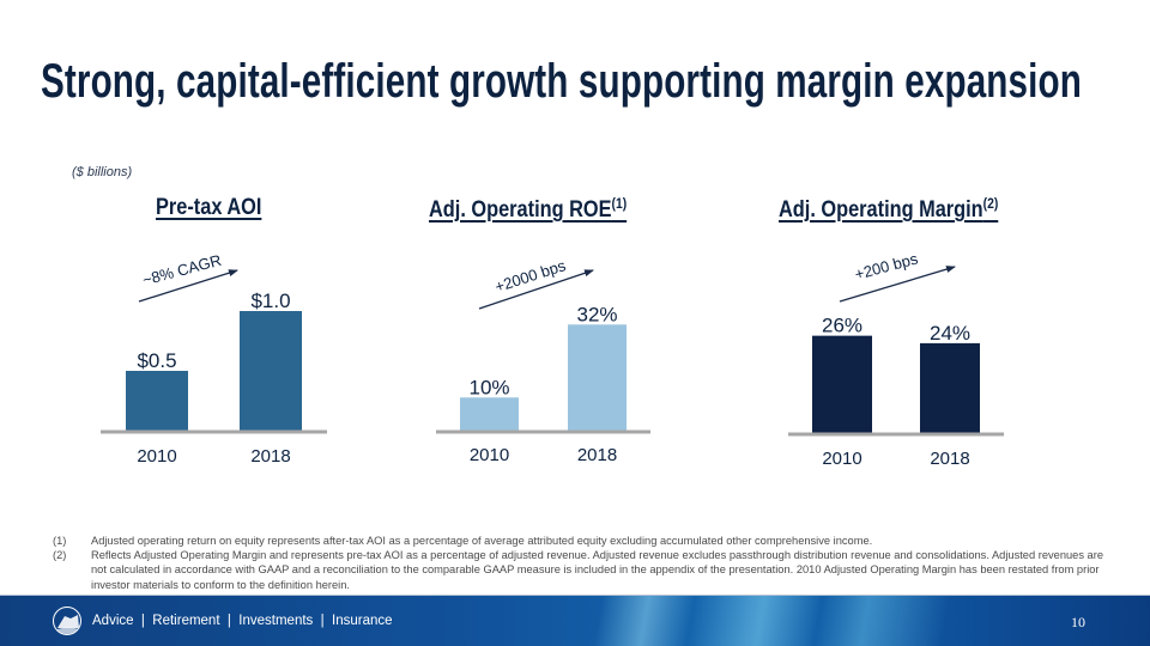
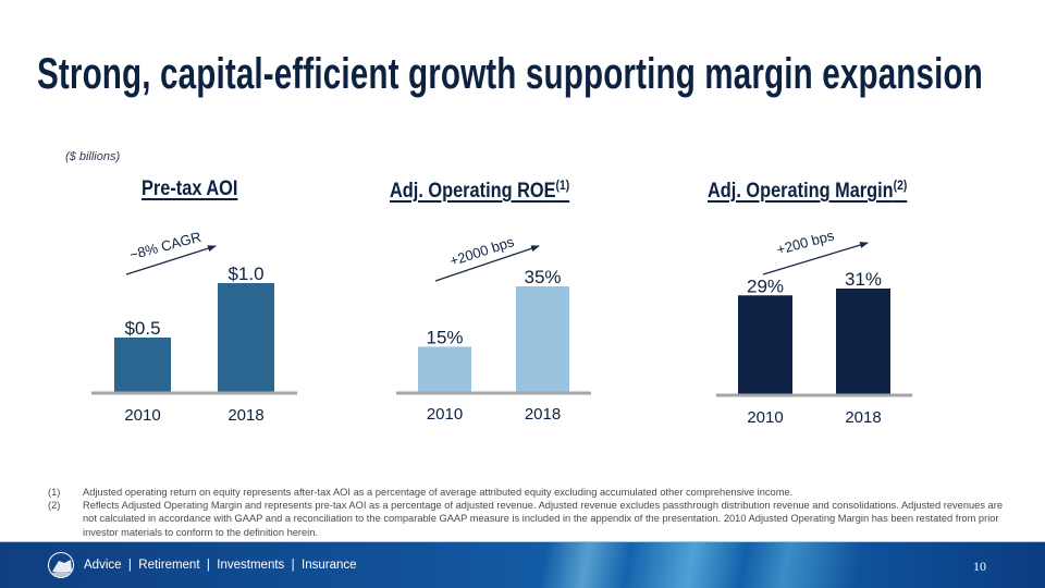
Adj. Operating ROE/2010: 10% -> 15%
Adj. Operating ROE/2018: 32% -> 35%
Adj. Operating Margin/2010: 26% -> 29%
Adj. Operating Margin/2018: 24% -> 31%
